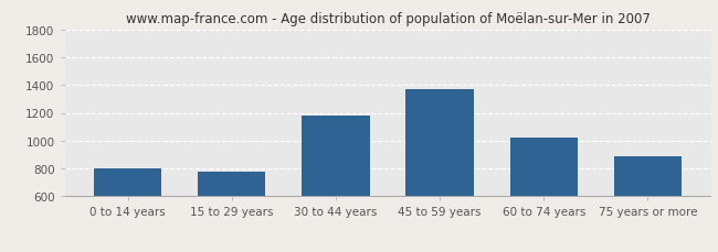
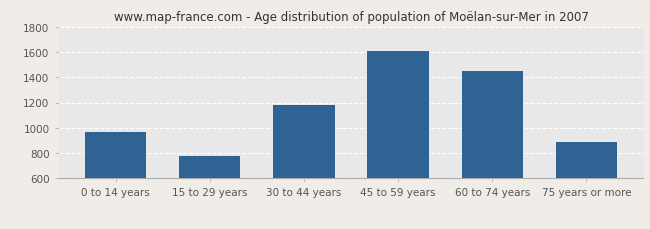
0 to 14 years: 800 -> 970
45 to 59 years: 1370 -> 1610
60 to 74 years: 1020 -> 1450
